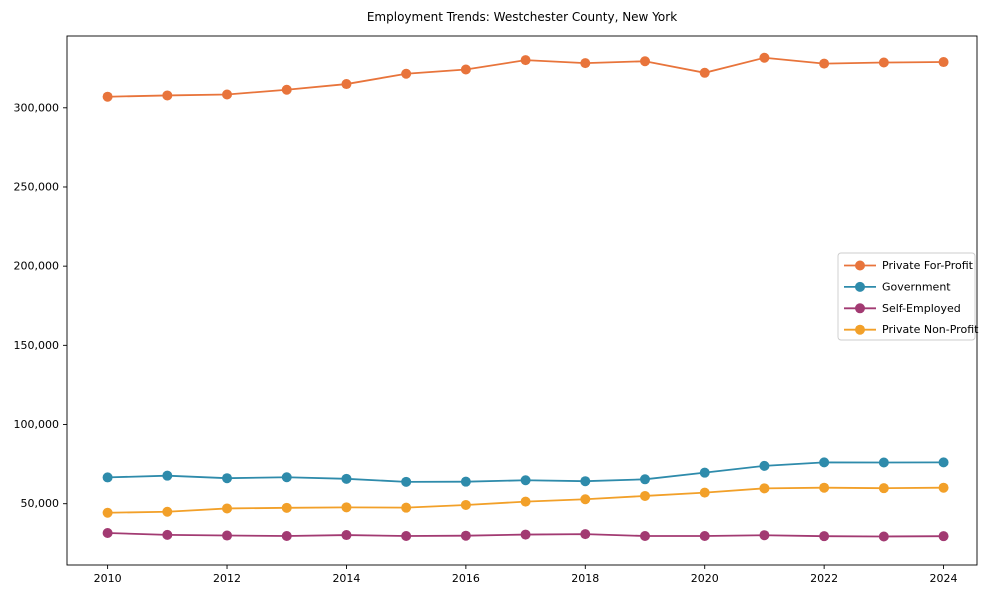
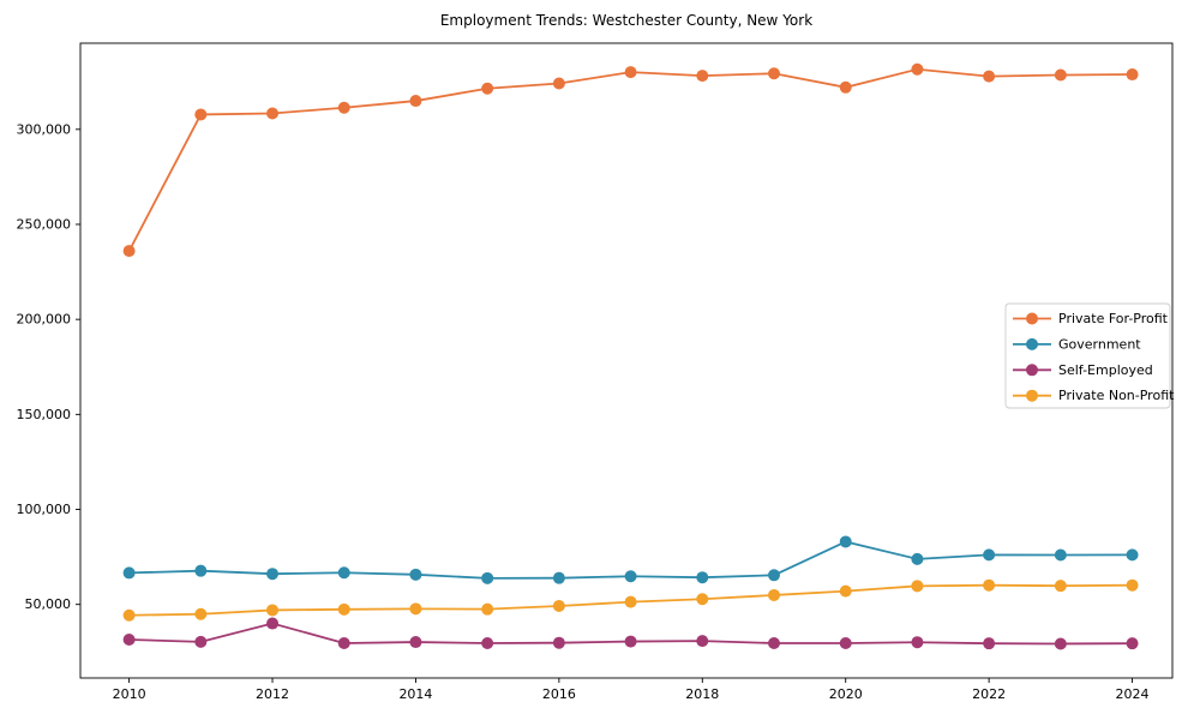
Private For-Profit/2010: 307000 -> 236000
Self-Employed/2012: 30000 -> 40000
Government/2020: 70000 -> 83000
